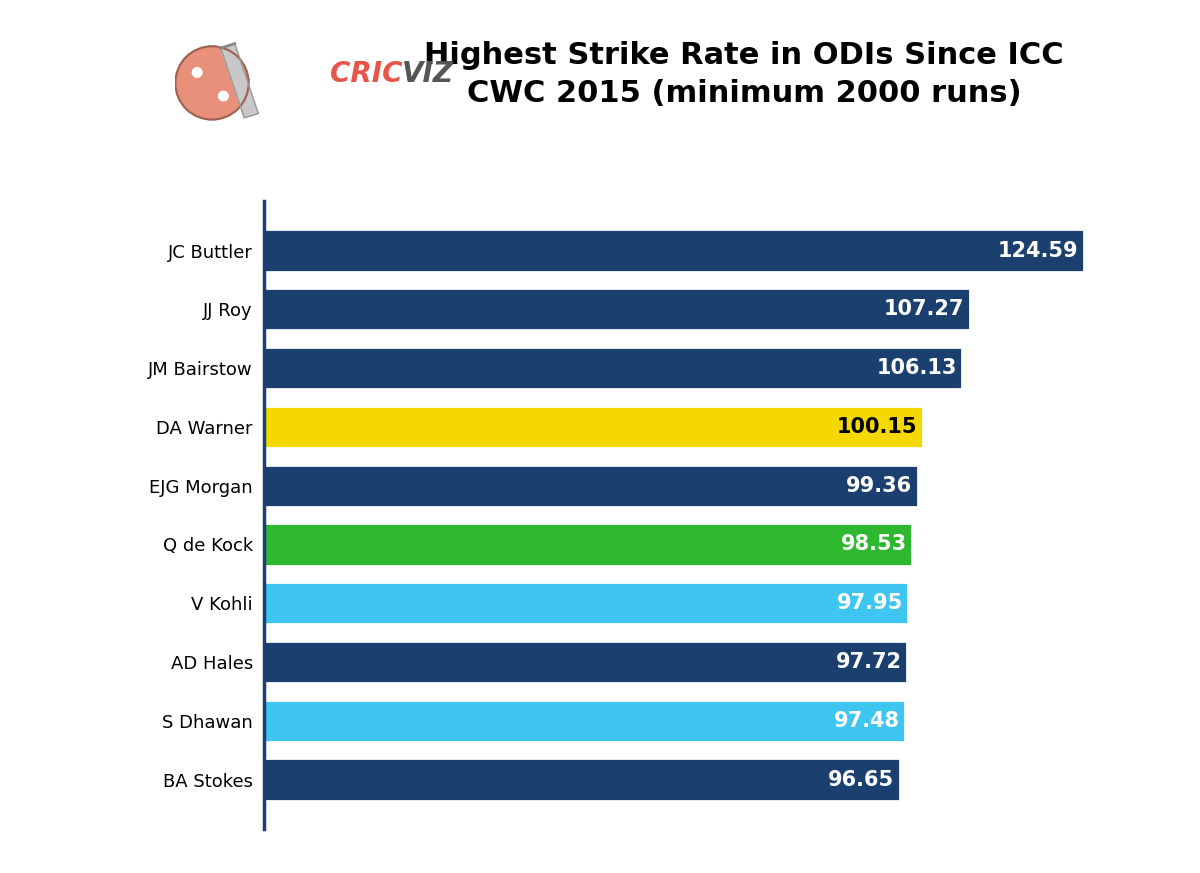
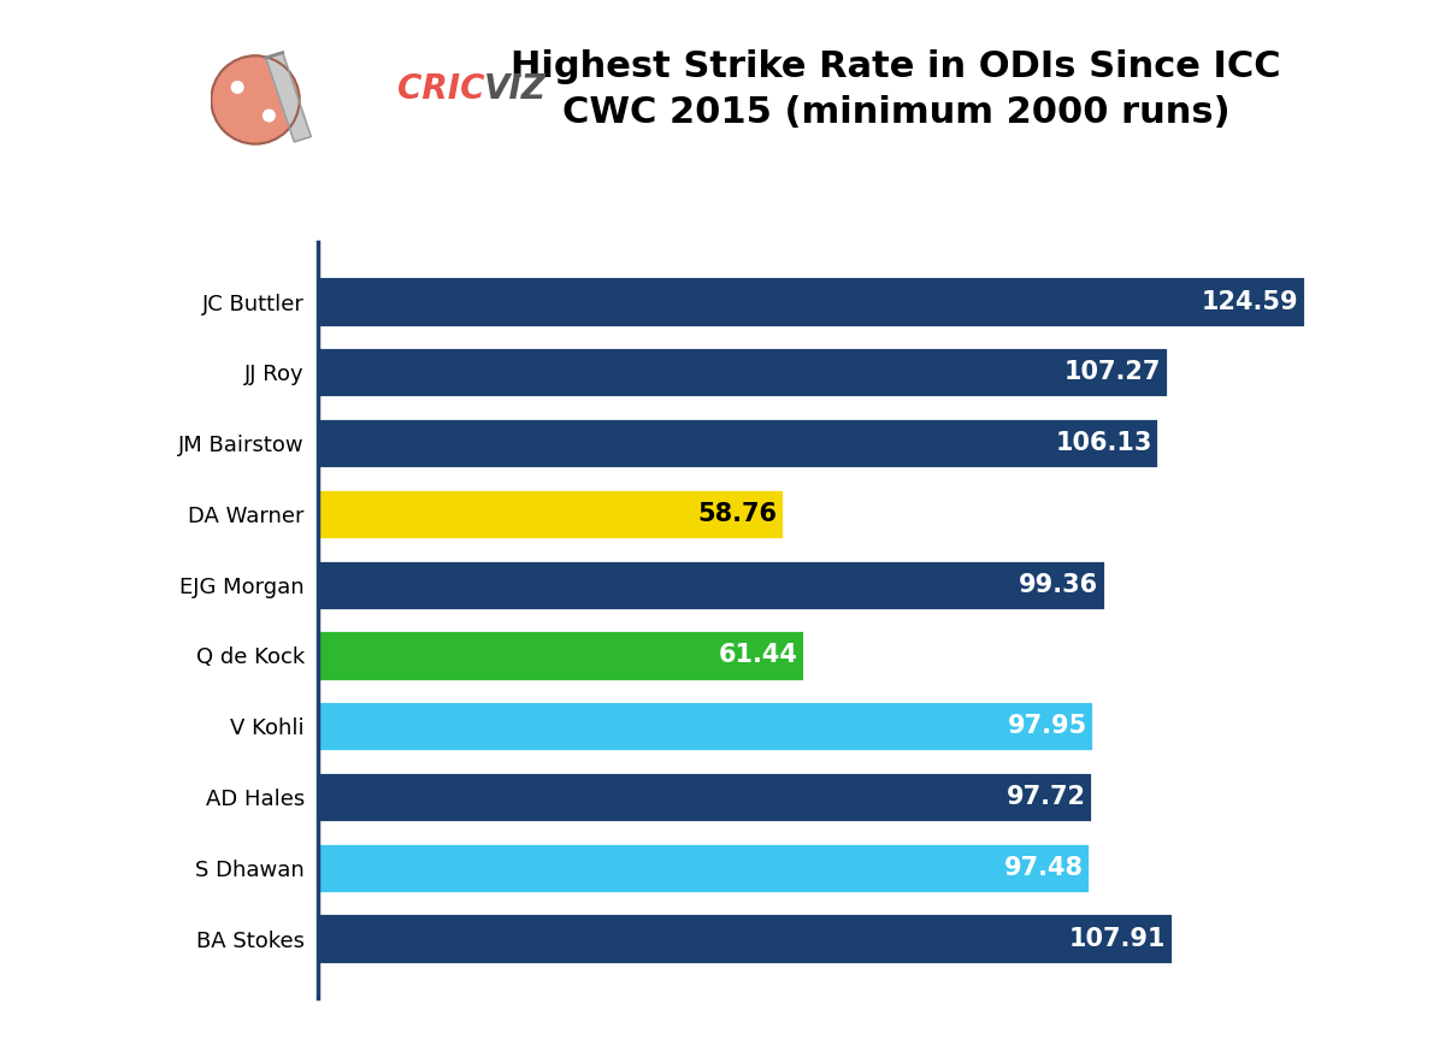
DA Warner: 100.15 -> 58.76
Q de Kock: 98.53 -> 61.44
BA Stokes: 96.65 -> 107.91
